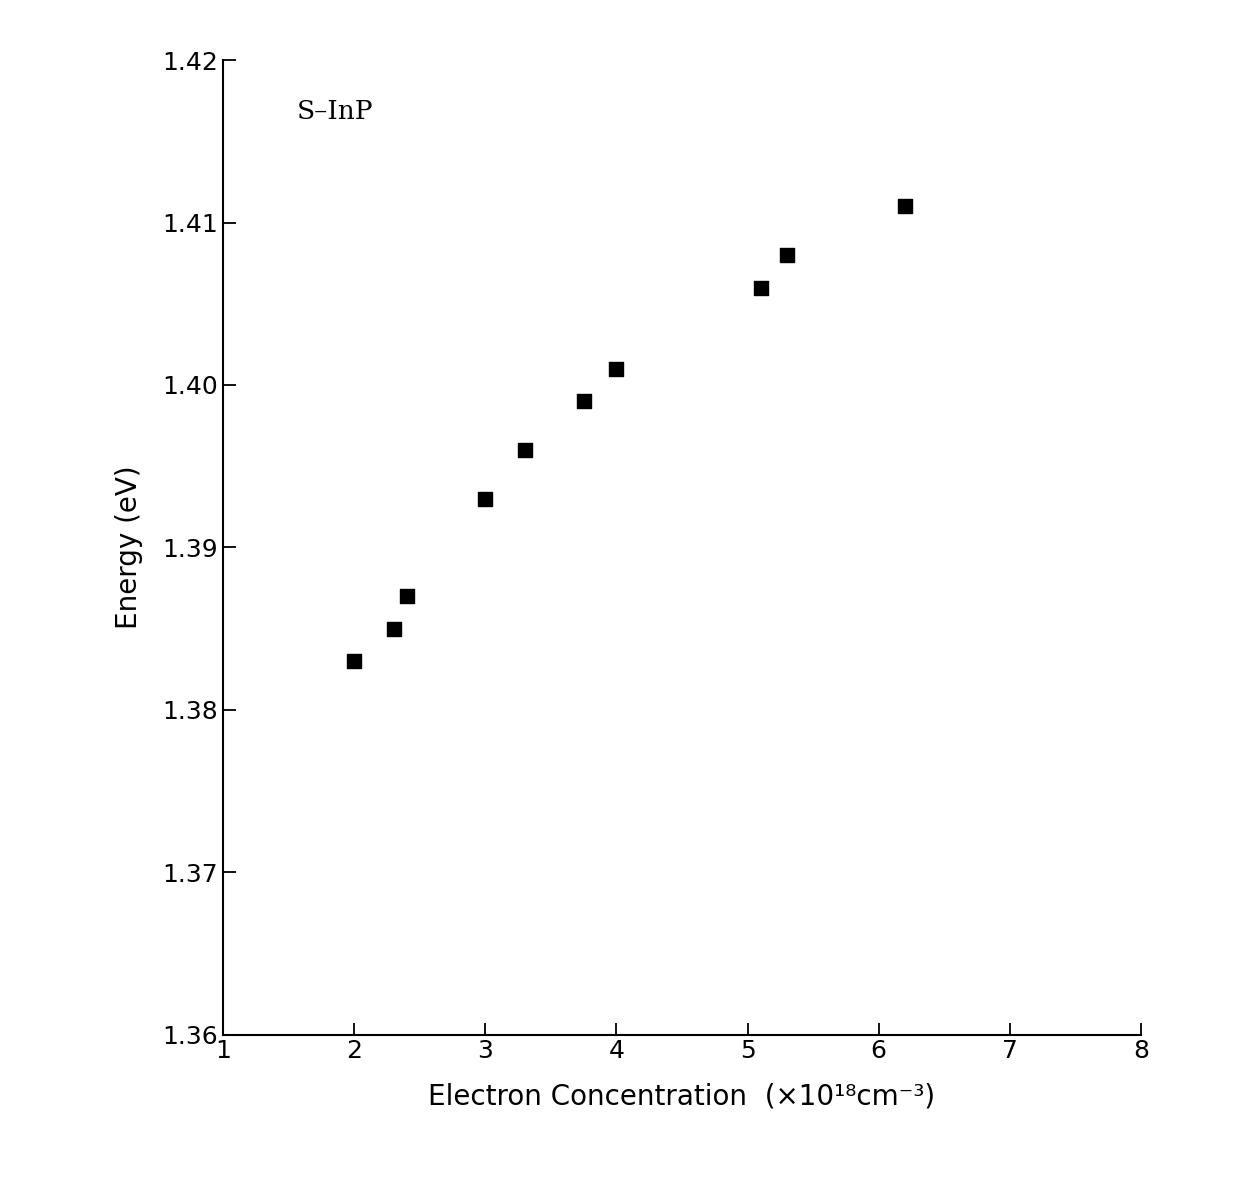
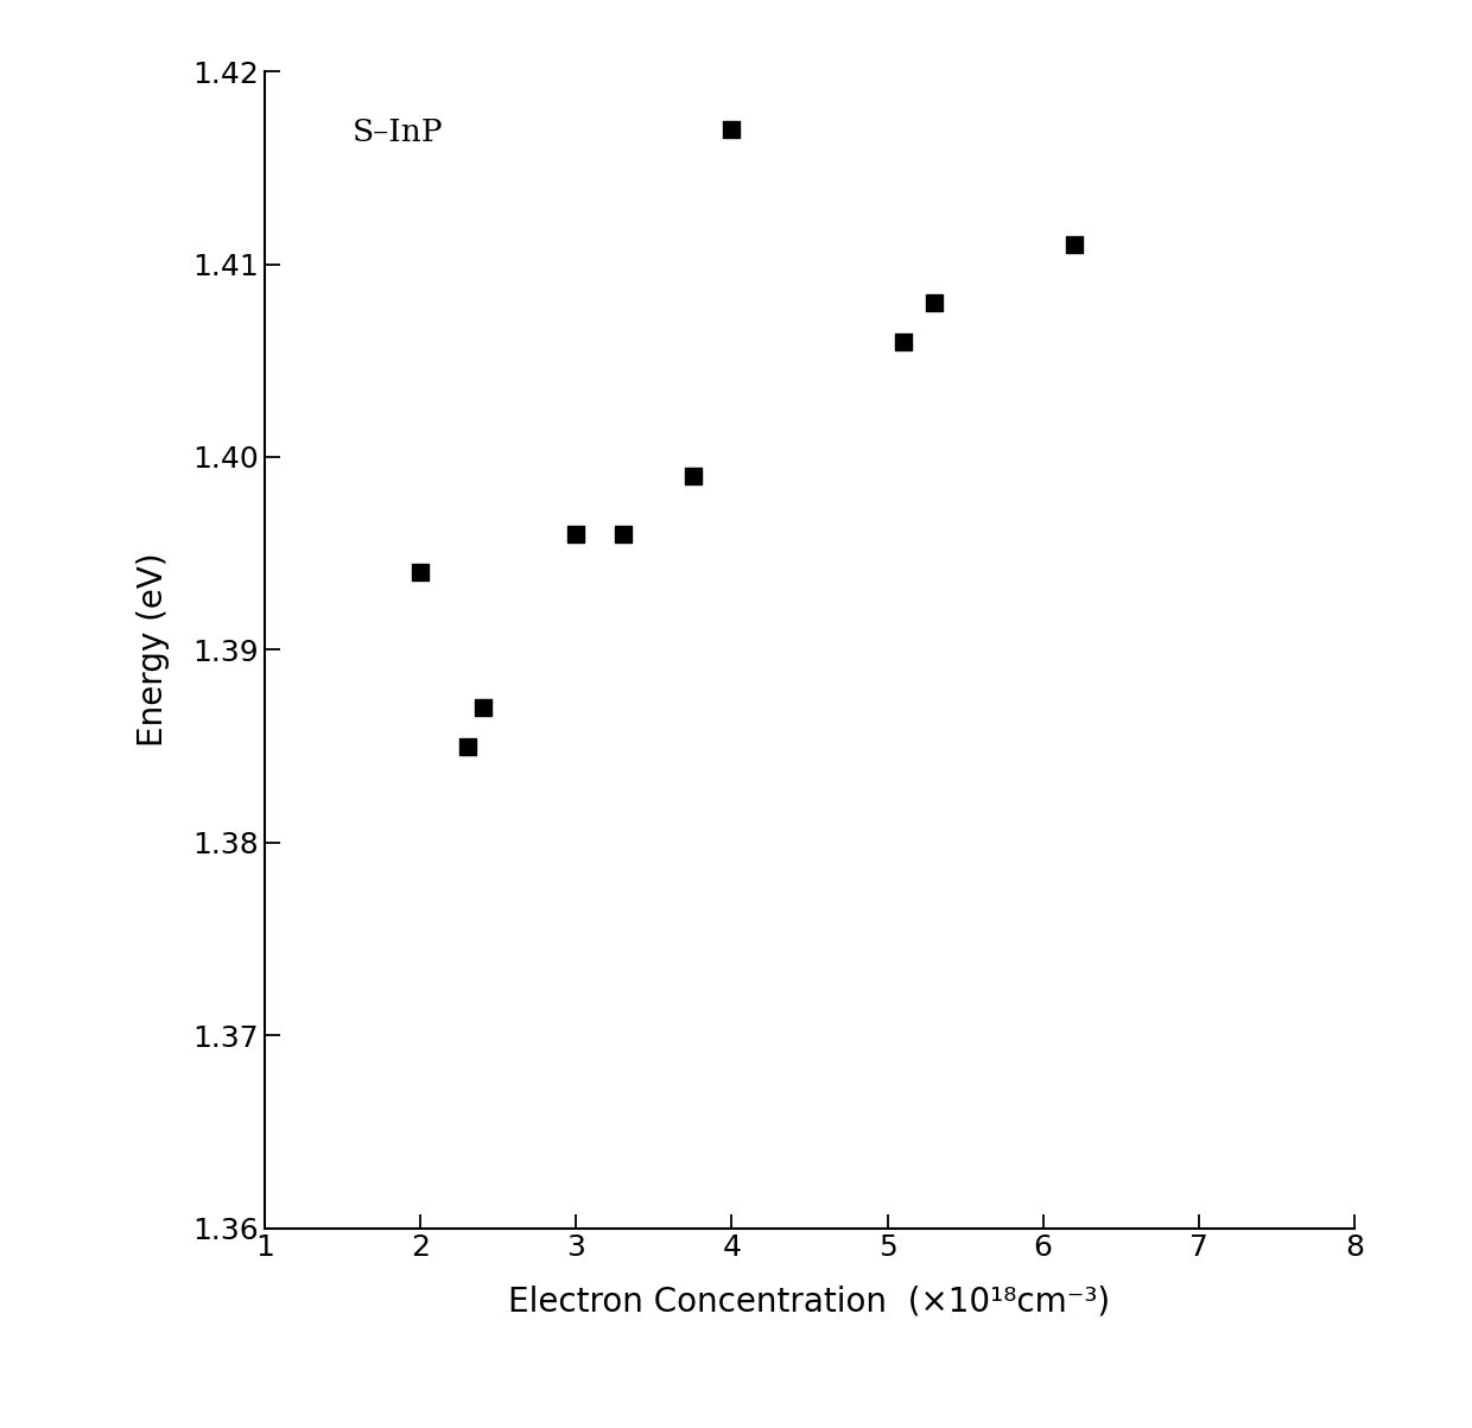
2: 1.383 -> 1.394
3: 1.393 -> 1.396
4: 1.401 -> 1.417
